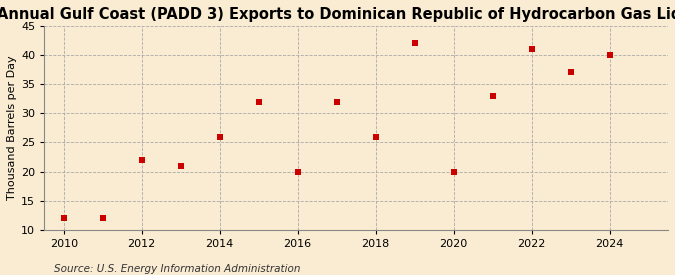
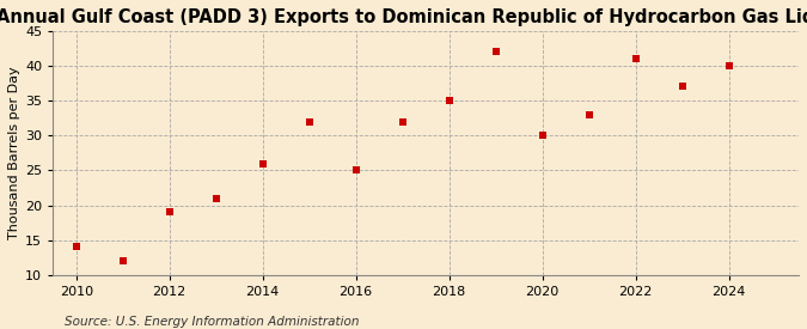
2010: 12 -> 14
2012: 22 -> 19
2016: 20 -> 25
2018: 26 -> 35
2020: 20 -> 30
